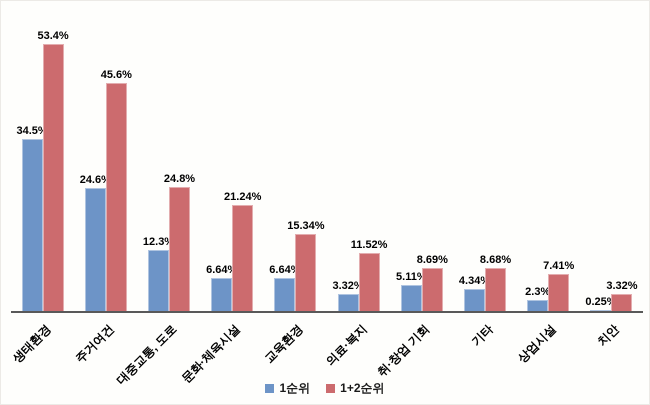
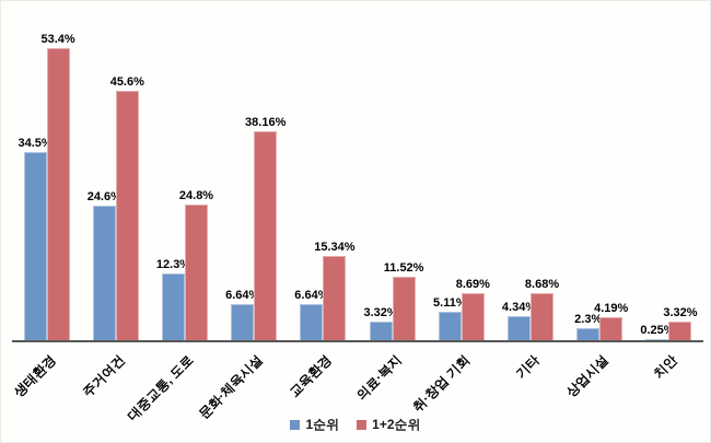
1+2순위/문화·체육시설: 21.24% -> 38.16%
1+2순위/상업시설: 7.41% -> 4.19%
